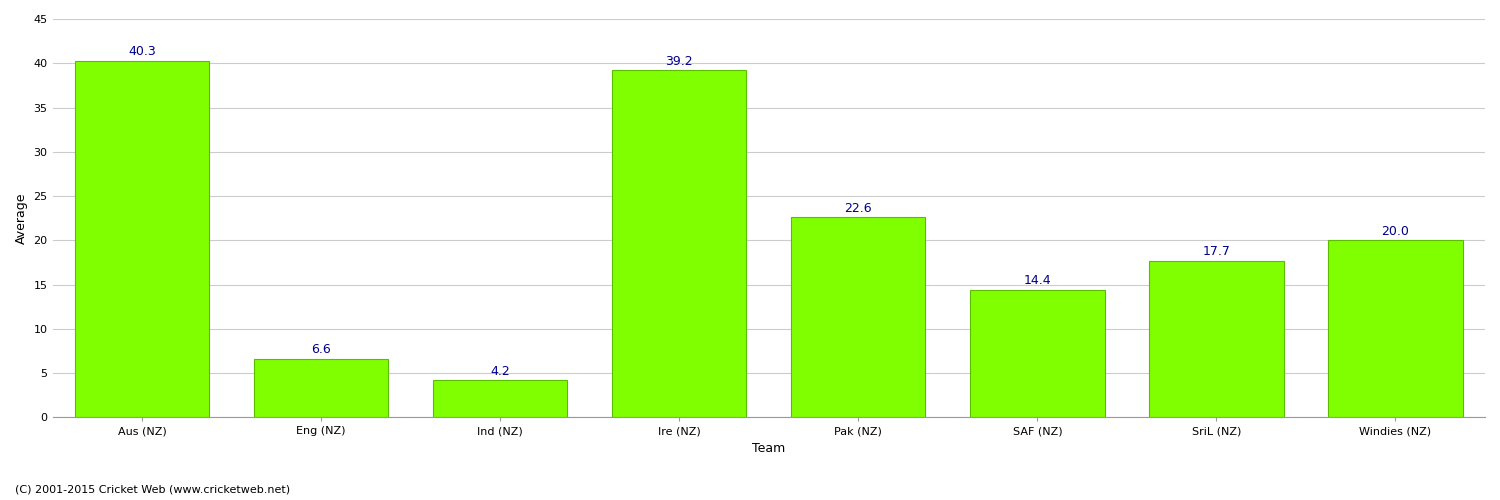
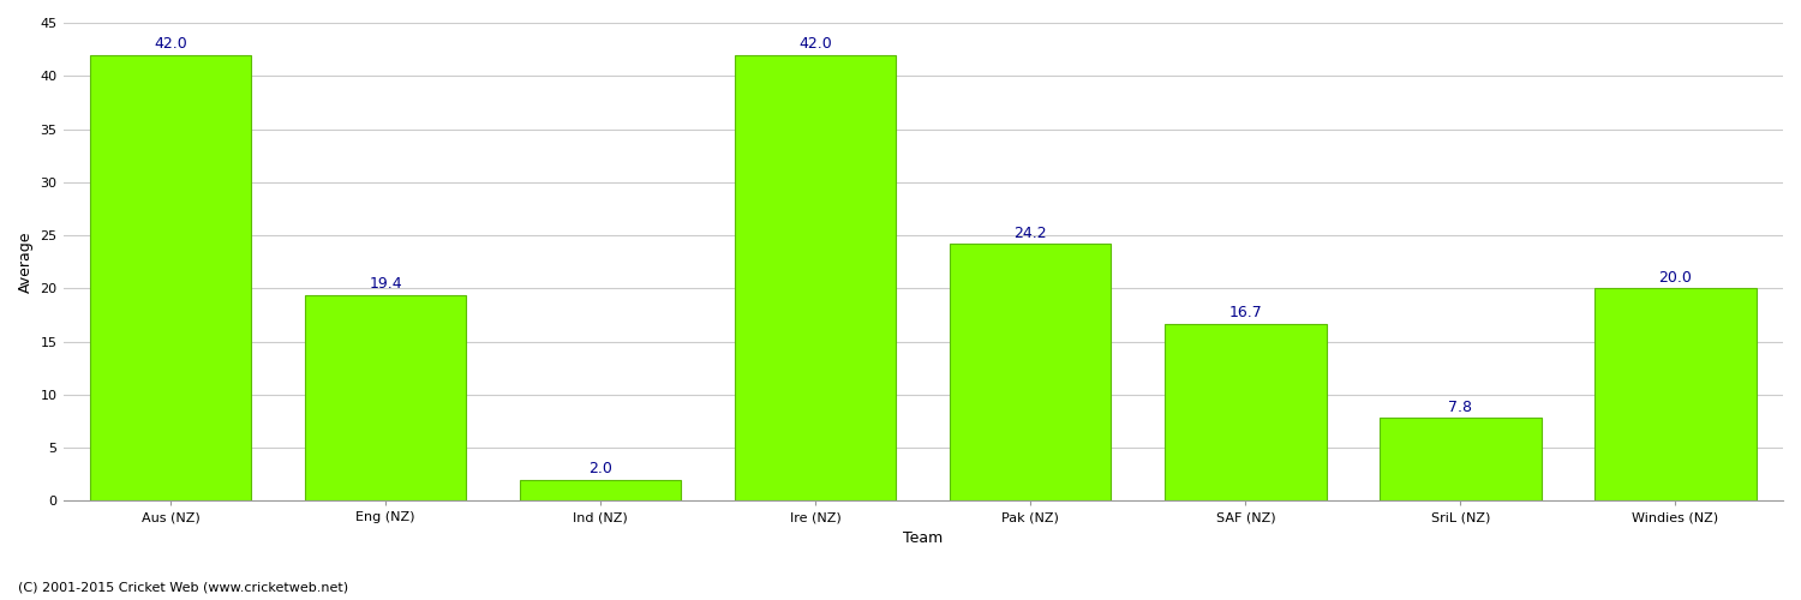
Aus (NZ): 40.3 -> 42.0
Eng (NZ): 6.6 -> 19.4
Ind (NZ): 4.2 -> 2.0
Ire (NZ): 39.2 -> 42.0
Pak (NZ): 22.6 -> 24.2
SAF (NZ): 14.4 -> 16.7
SriL (NZ): 17.7 -> 7.8
